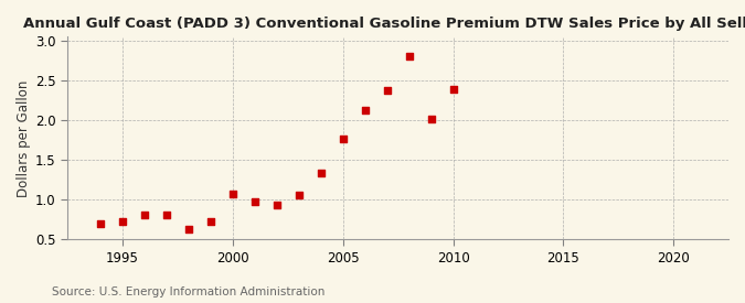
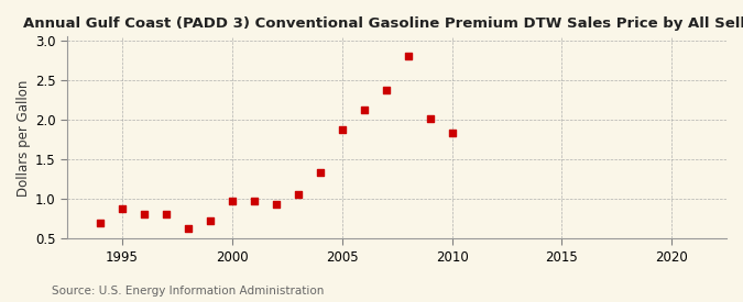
1995: 0.73 -> 0.88
2000: 1.07 -> 0.98
2005: 1.77 -> 1.88
2010: 2.39 -> 1.84
